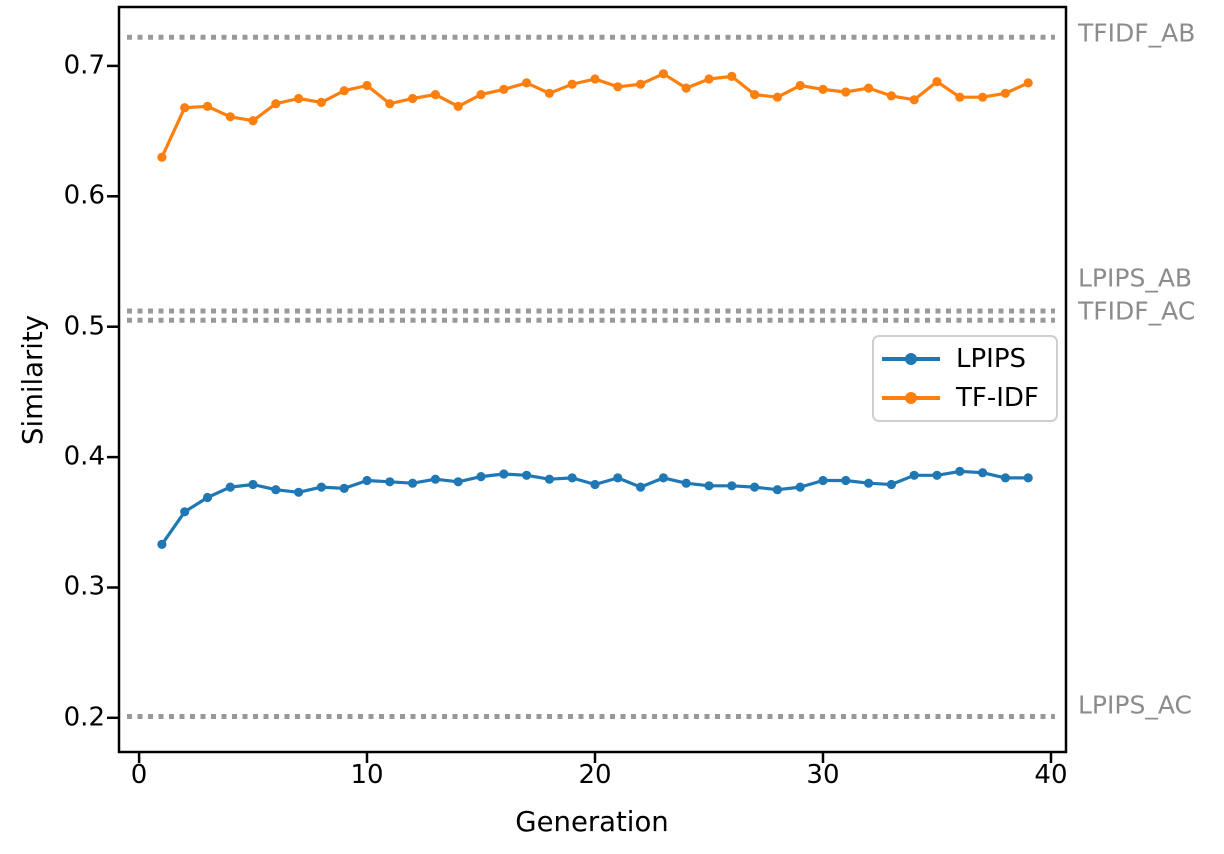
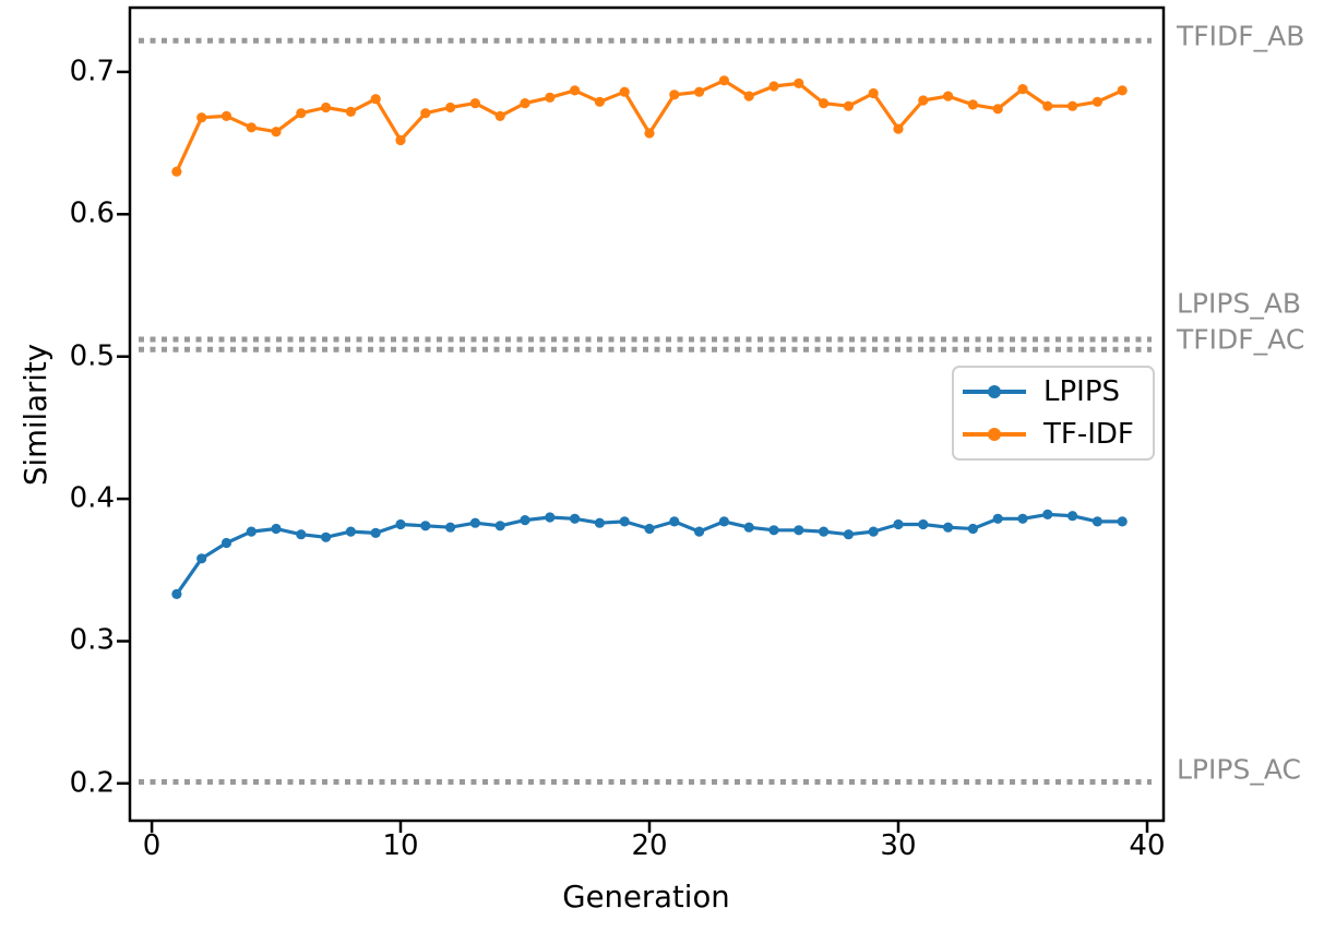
TF-IDF/10: 0.685 -> 0.652
TF-IDF/20: 0.690 -> 0.657
TF-IDF/30: 0.682 -> 0.660
